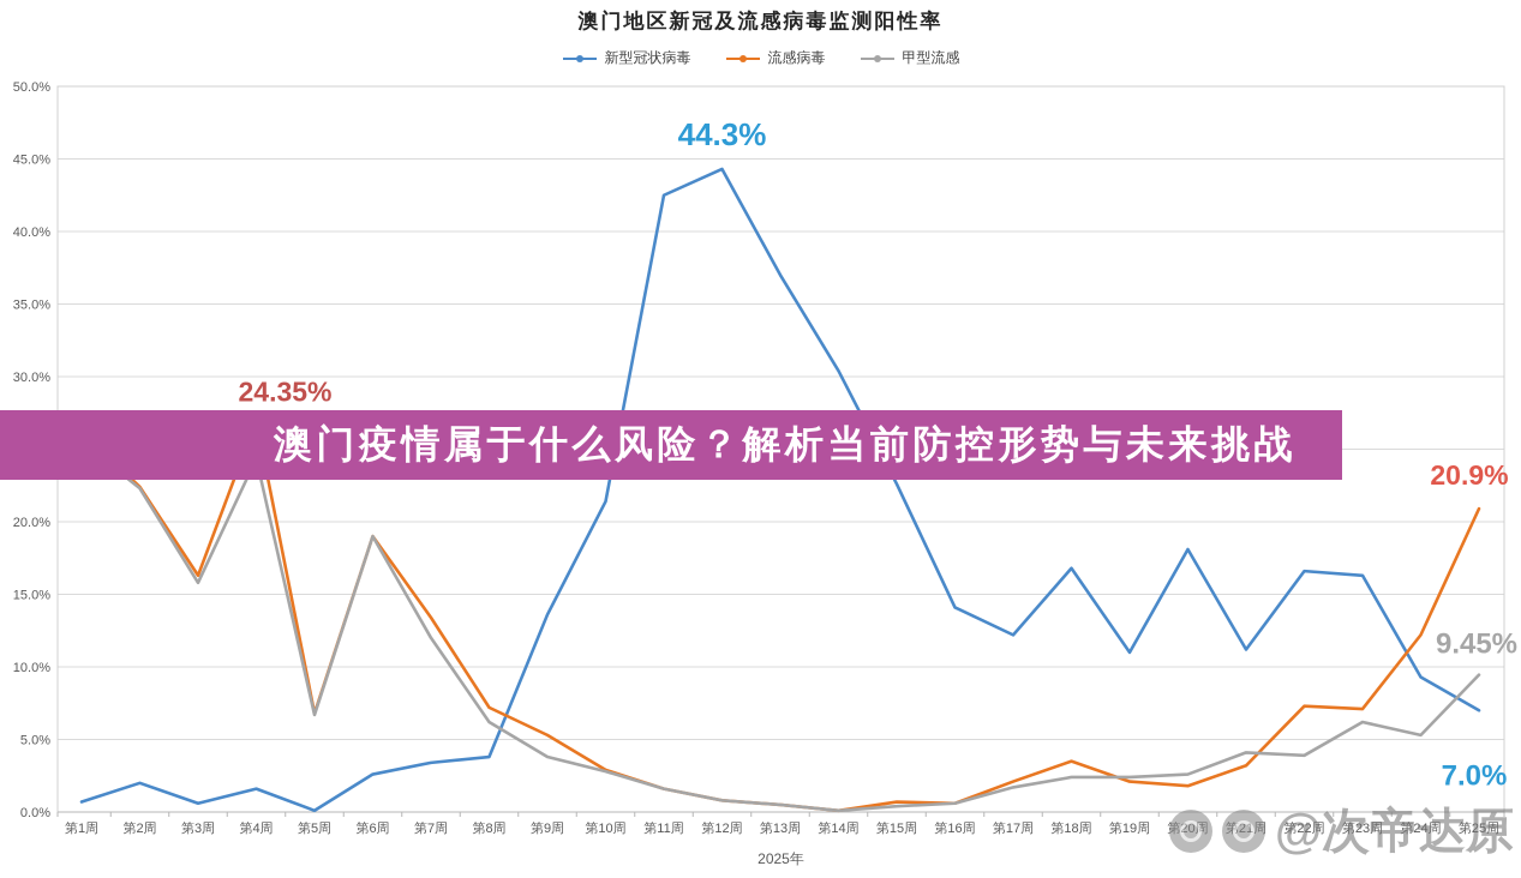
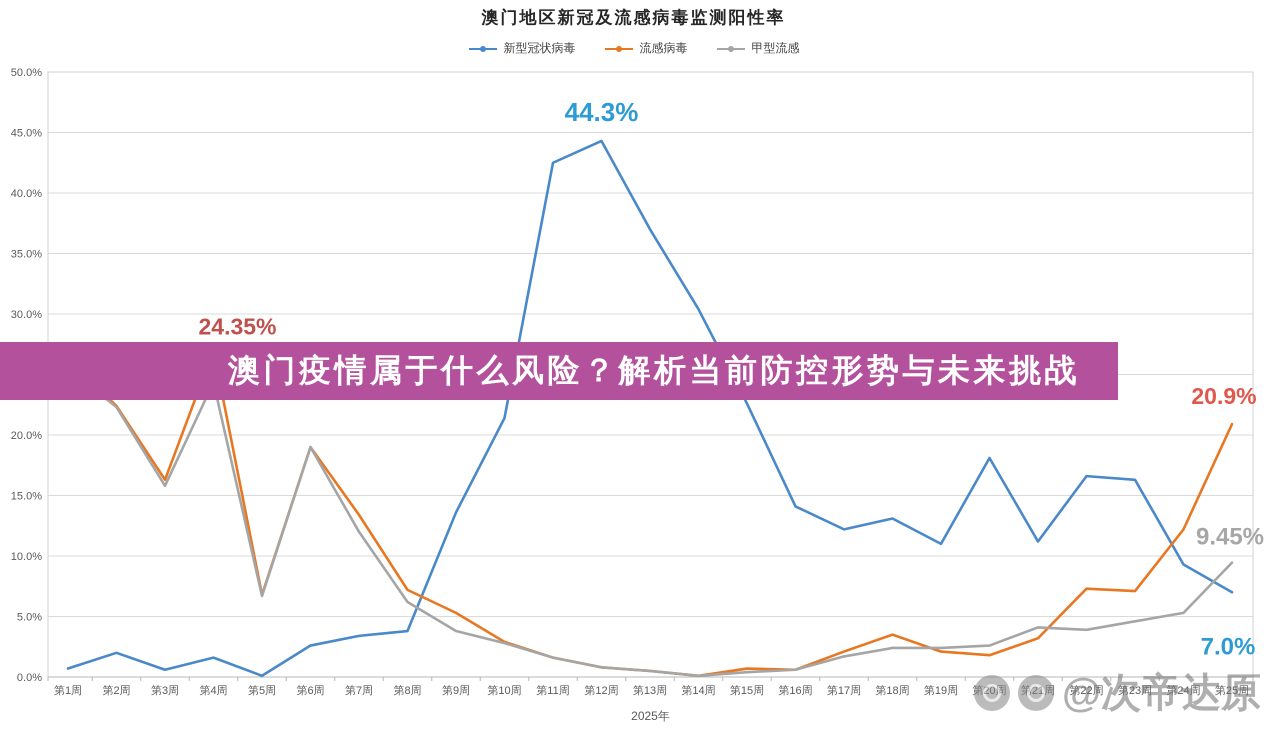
新型冠状病毒/第18周: 16.8% -> 13.1%
甲型流感/第23周: 6.2% -> 4.6%
